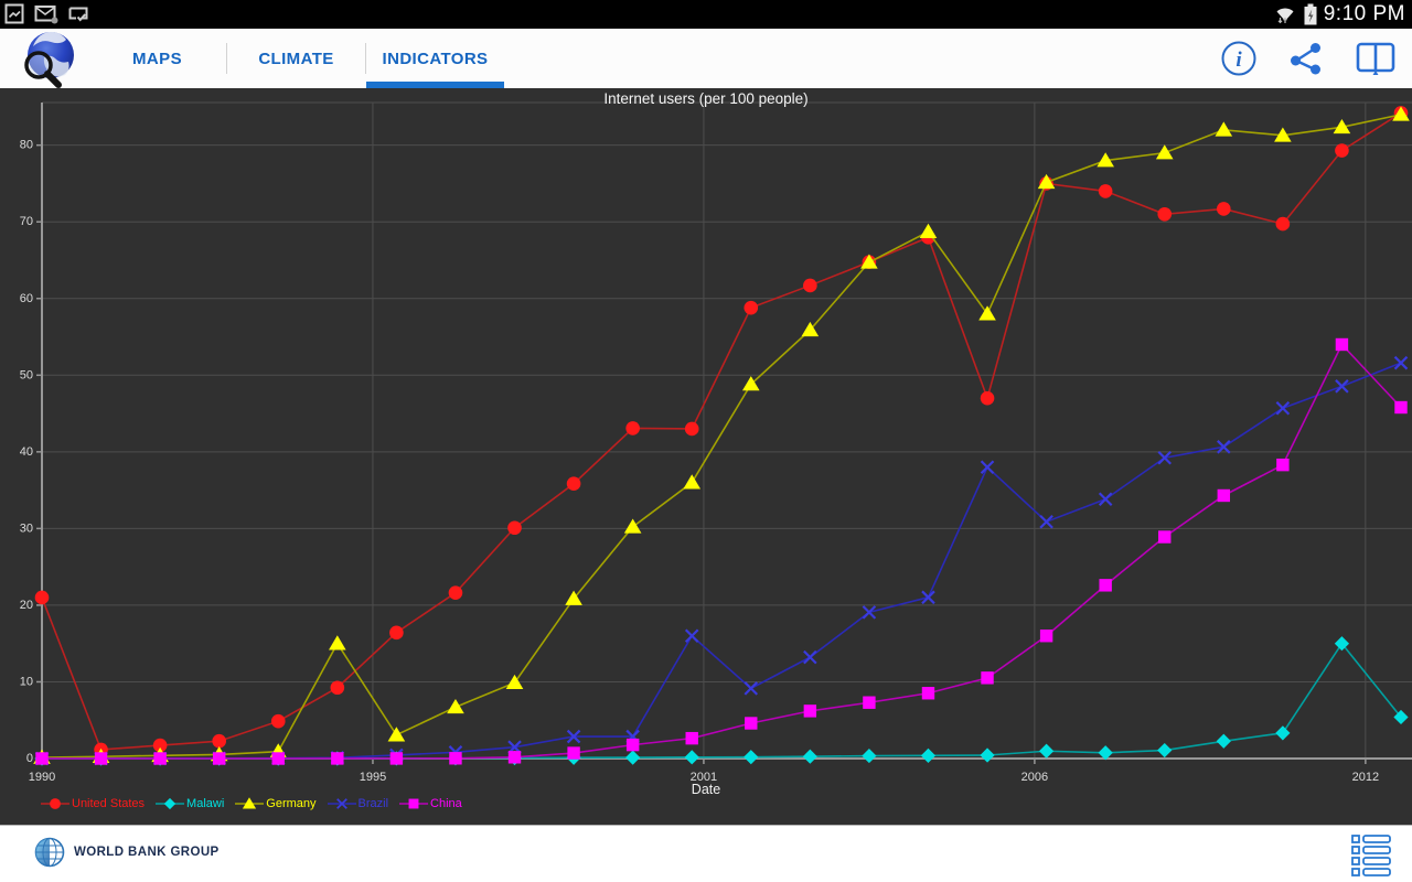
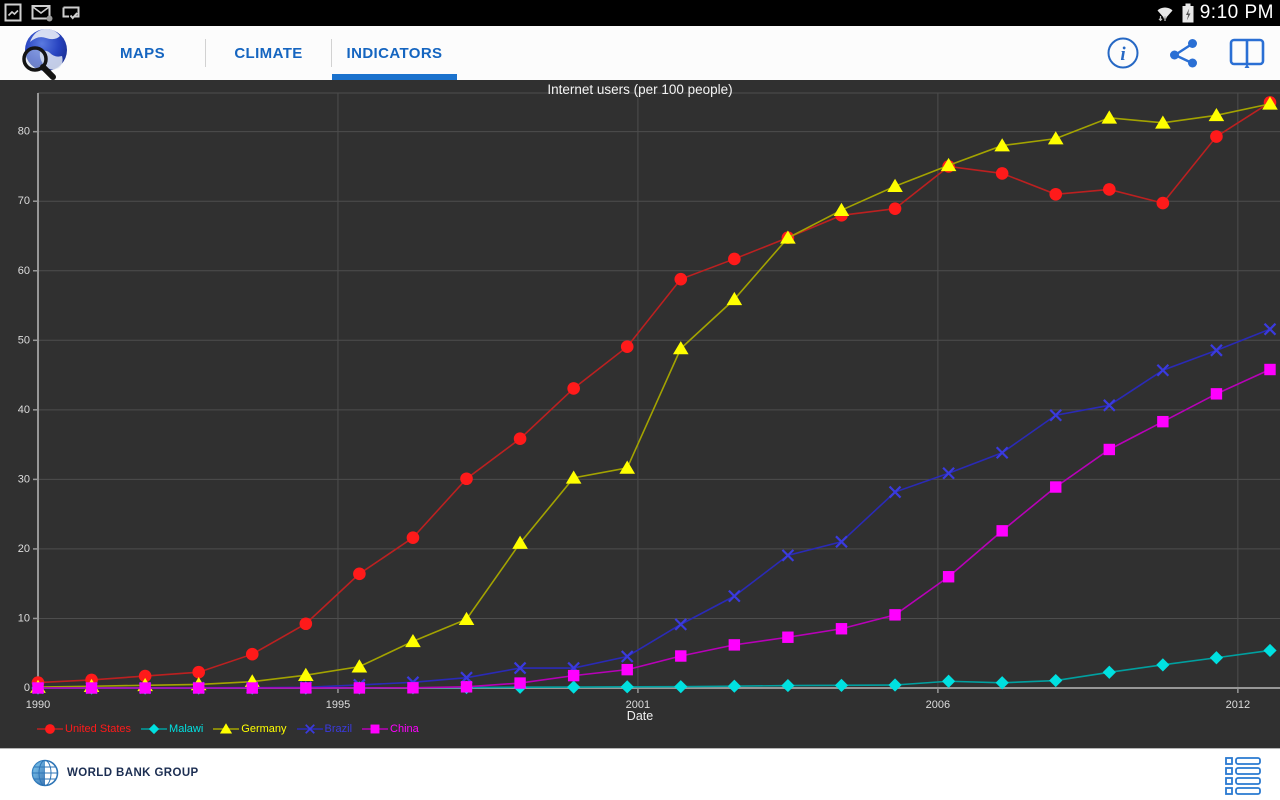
United States/1990: 21 -> 1
Germany/1995: 15 -> 2
United States/2001: 43 -> 49
Germany/2001: 36 -> 32
Brazil/2001: 16 -> 5
United States/2006: 47 -> 69
Germany/2006: 58 -> 72
Brazil/2006: 38 -> 28
Malawi/2012: 15 -> 4
China/2012: 54 -> 42
